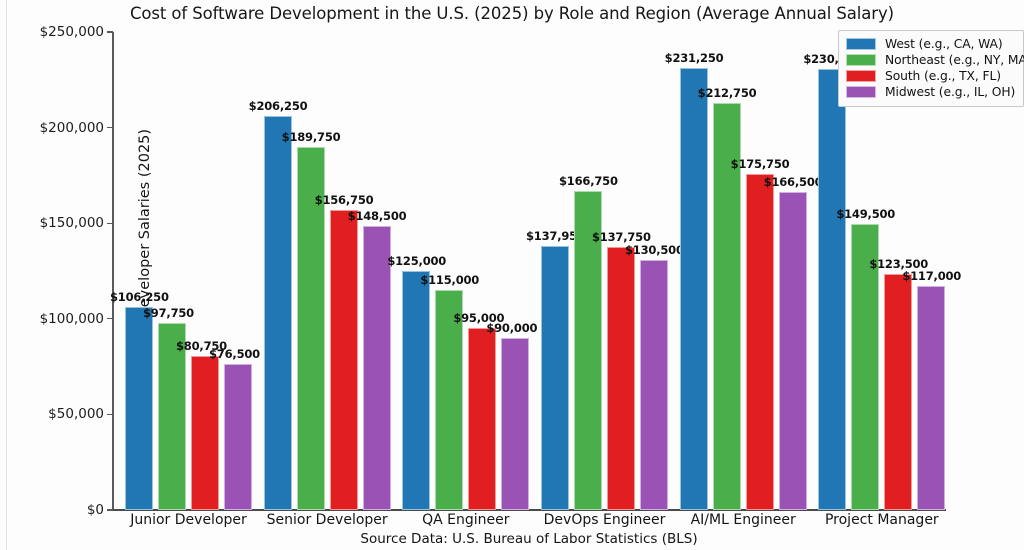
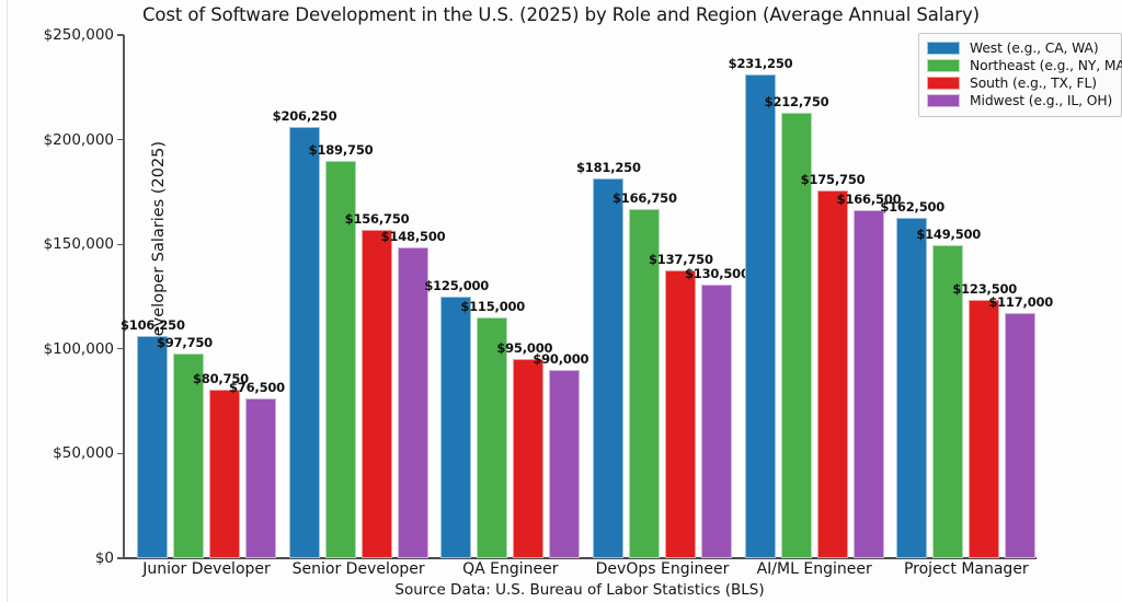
West (e.g., CA, WA)/DevOps Engineer: $137,950 -> $181,250
West (e.g., CA, WA)/Project Manager: $230,840 -> $162,500
